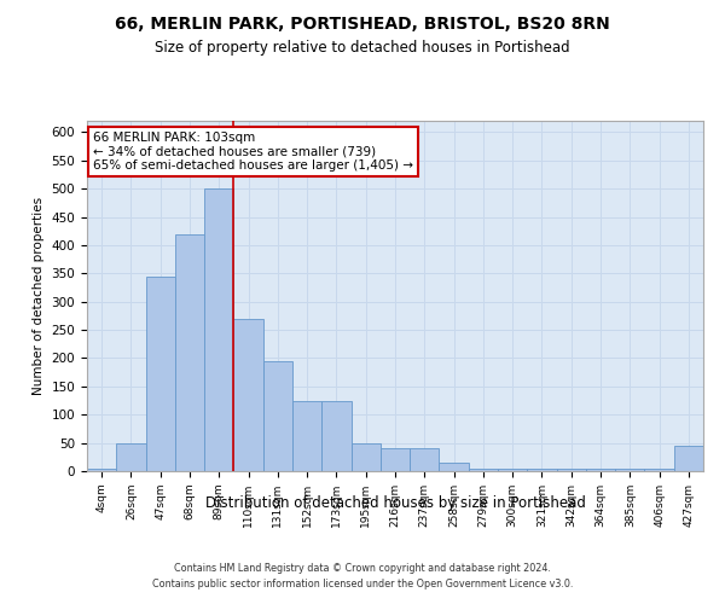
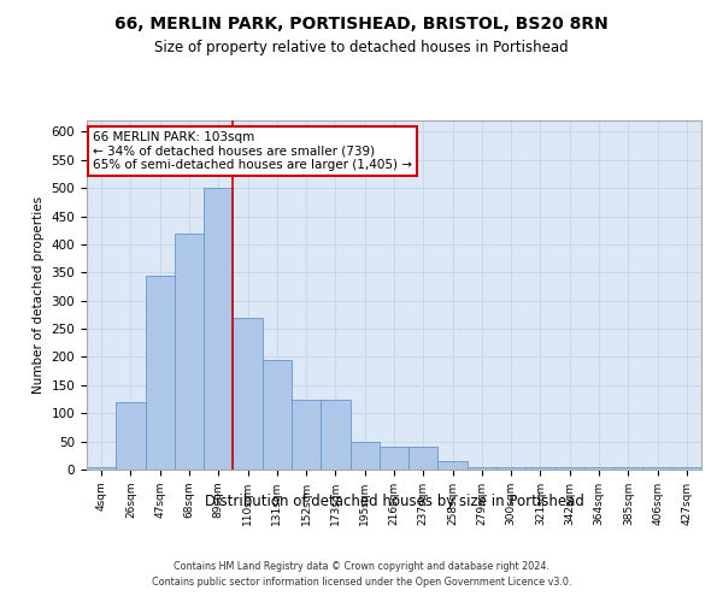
26sqm: 50 -> 120
427sqm: 45 -> 5
